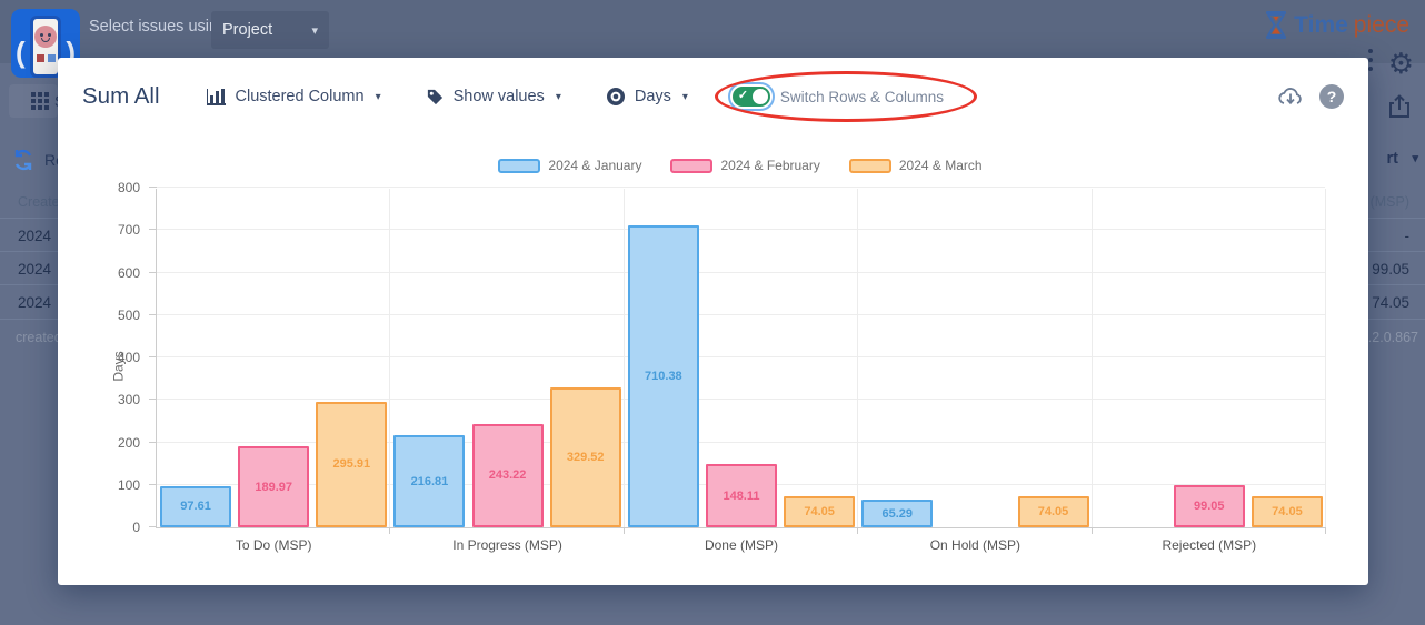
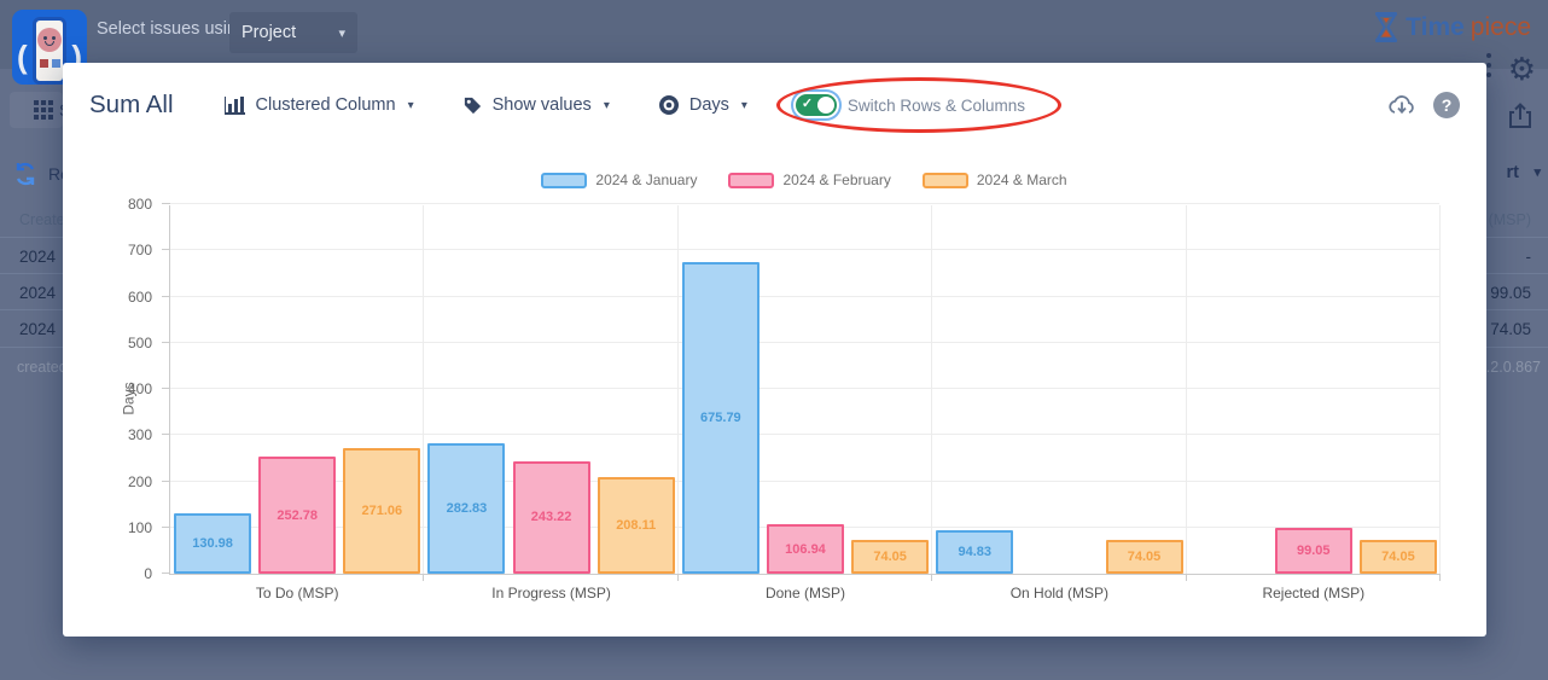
2024 & January/To Do (MSP): 97.61 -> 130.98
2024 & February/To Do (MSP): 189.97 -> 252.78
2024 & March/To Do (MSP): 295.91 -> 271.06
2024 & January/In Progress (MSP): 216.81 -> 282.83
2024 & March/In Progress (MSP): 329.52 -> 208.11
2024 & January/Done (MSP): 710.38 -> 675.79
2024 & February/Done (MSP): 148.11 -> 106.94
2024 & January/On Hold (MSP): 65.29 -> 94.83
